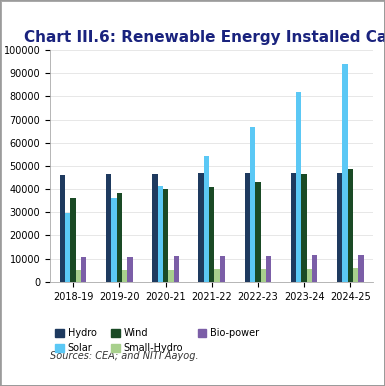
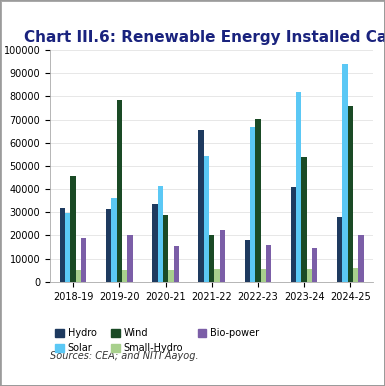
Hydro/2018-19: 46000 -> 32000
Wind/2018-19: 36000 -> 45500
Bio-power/2018-19: 10500 -> 19000
Hydro/2019-20: 46500 -> 31500
Wind/2019-20: 38500 -> 78500
Bio-power/2019-20: 10500 -> 20000
Hydro/2020-21: 46800 -> 33500
Wind/2020-21: 40000 -> 29000
Bio-power/2020-21: 11000 -> 15500
Hydro/2021-22: 47000 -> 65500
Wind/2021-22: 41000 -> 20000
Bio-power/2021-22: 11000 -> 22500
Hydro/2022-23: 47000 -> 18000
Wind/2022-23: 43000 -> 70500
Bio-power/2022-23: 11000 -> 16000
Hydro/2023-24: 47000 -> 41000
Wind/2023-24: 46500 -> 54000
Bio-power/2023-24: 11500 -> 14500
Hydro/2024-25: 47000 -> 28000
Wind/2024-25: 48500 -> 76000
Bio-power/2024-25: 11500 -> 20000
